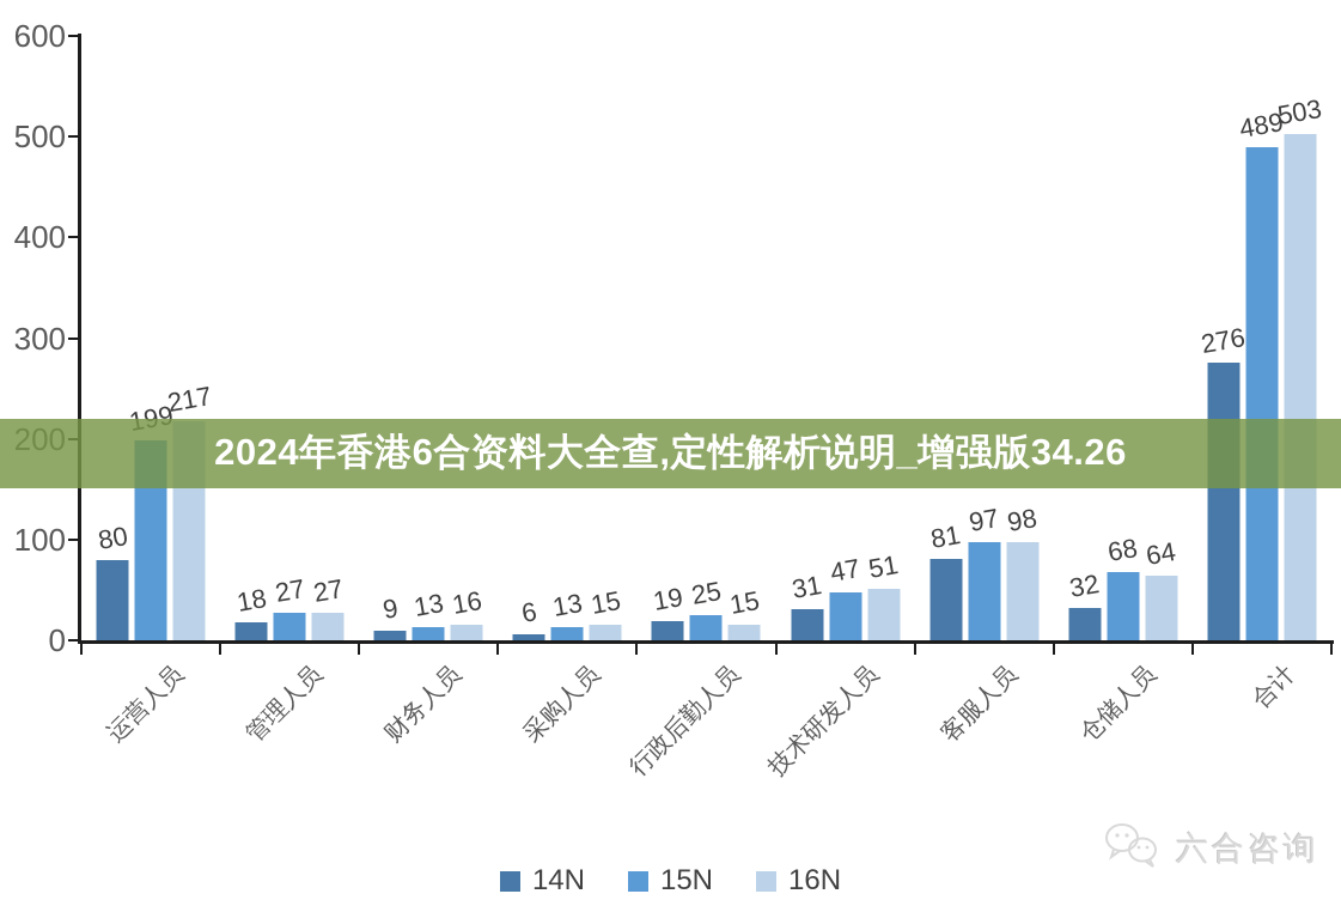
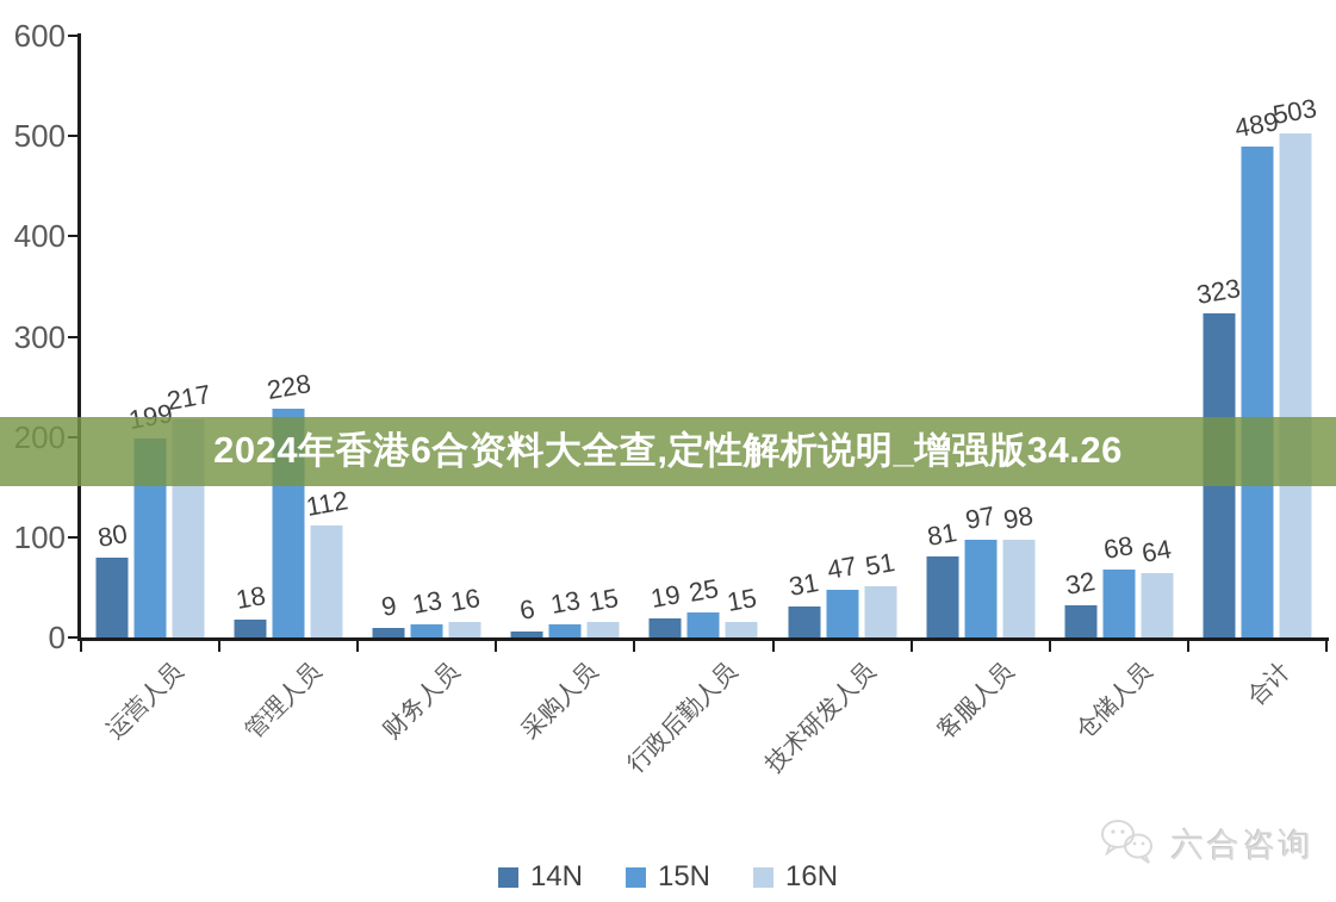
15N/管理人员: 27 -> 228
16N/管理人员: 27 -> 112
14N/合计: 276 -> 323
